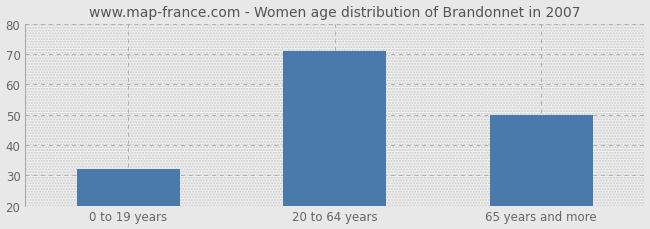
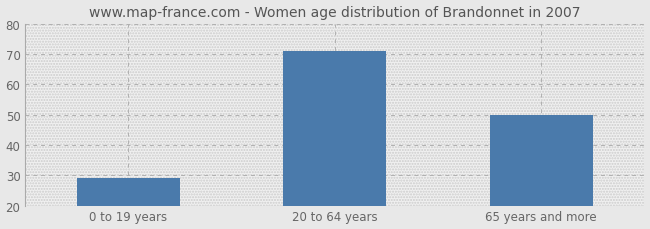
0 to 19 years: 32 -> 29
